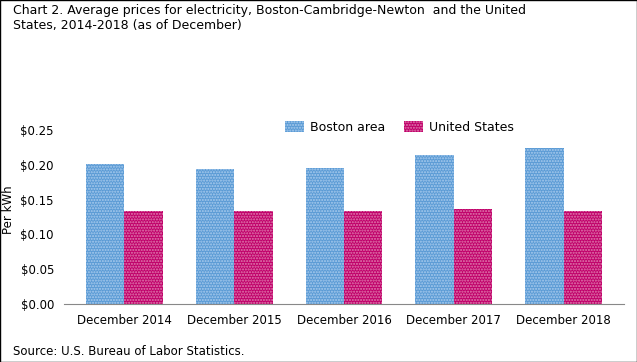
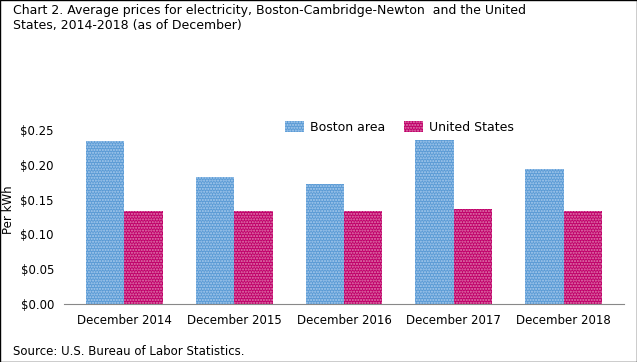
Boston area/December 2014: $0.201 -> $0.234
Boston area/December 2015: $0.194 -> $0.182
Boston area/December 2016: $0.195 -> $0.172
Boston area/December 2017: $0.214 -> $0.236
Boston area/December 2018: $0.224 -> $0.194
